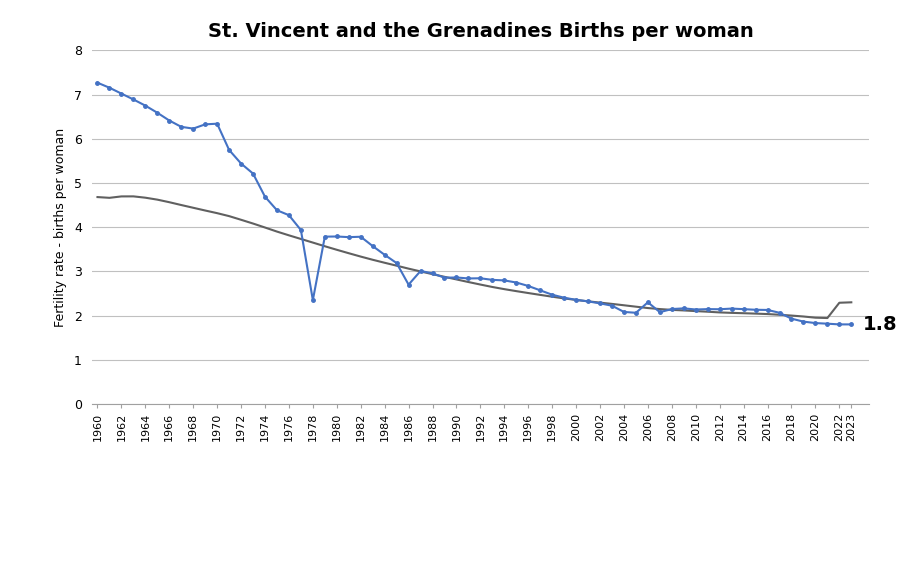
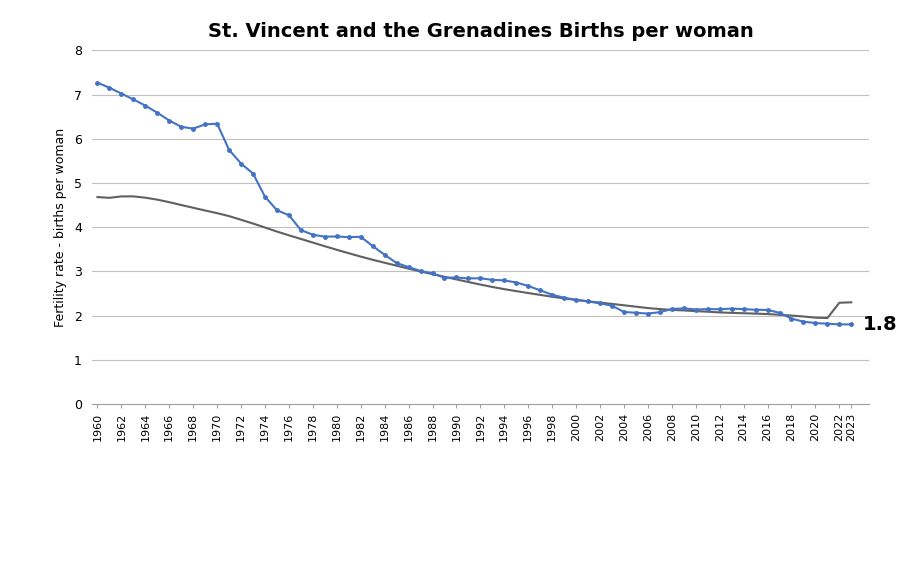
St. Vincent and the Grenadines Births per woman/1978: 2.35 -> 3.83
St. Vincent and the Grenadines Births per woman/1986: 2.70 -> 3.10
St. Vincent and the Grenadines Births per woman/2006: 2.30 -> 2.04
